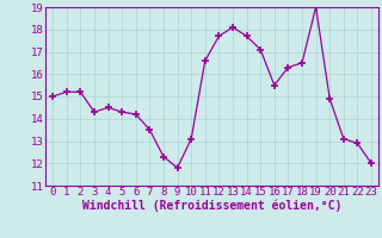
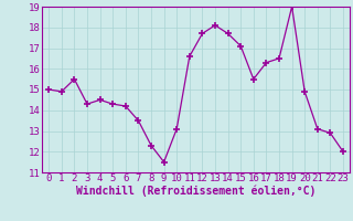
1: 15.2 -> 14.9
2: 15.2 -> 15.5
9: 11.8 -> 11.5
